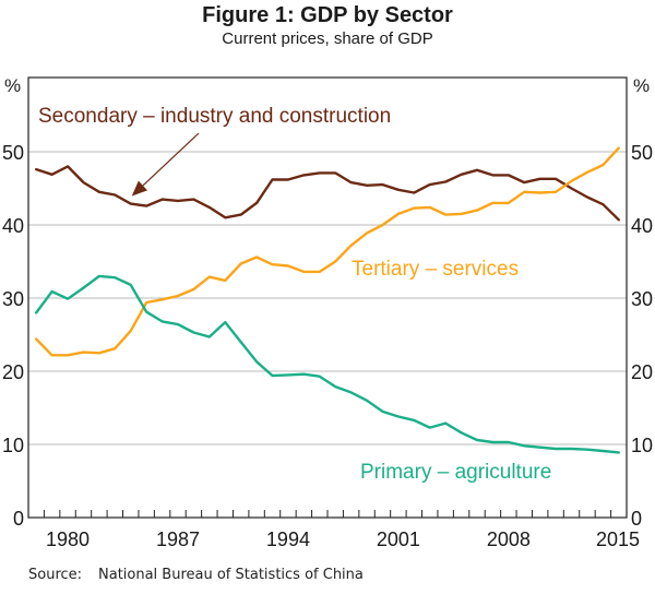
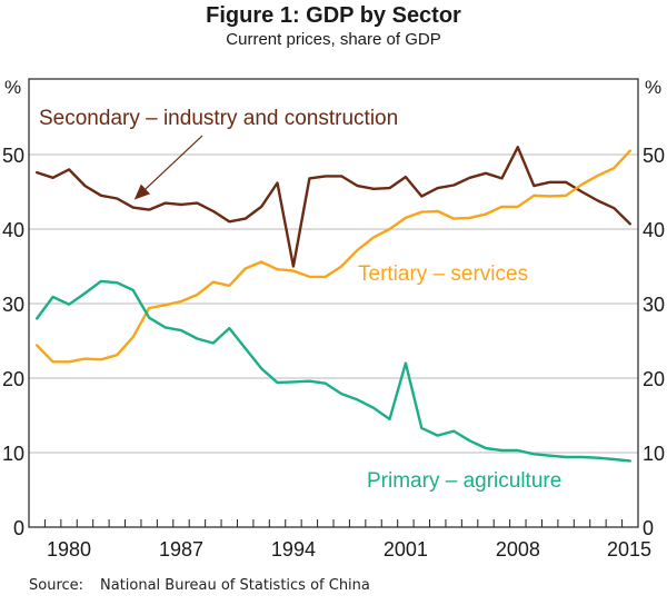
Secondary – industry and construction/1994: 46 -> 35
Secondary – industry and construction/2001: 45 -> 47
Primary – agriculture/2001: 14 -> 22
Secondary – industry and construction/2008: 47 -> 51
